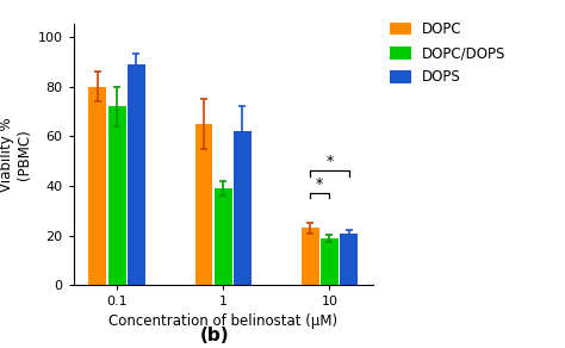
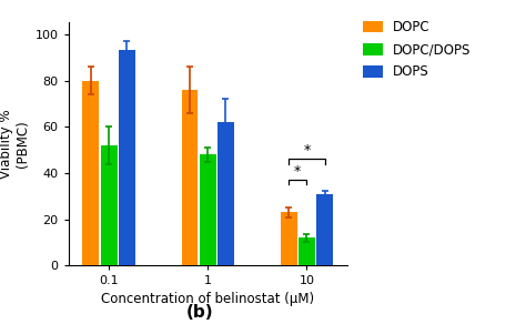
DOPC/DOPS/0.1: 72 -> 52
DOPS/0.1: 89 -> 93
DOPC/1: 65 -> 76
DOPC/DOPS/1: 39 -> 48
DOPC/DOPS/10: 19 -> 12
DOPS/10: 21 -> 31
